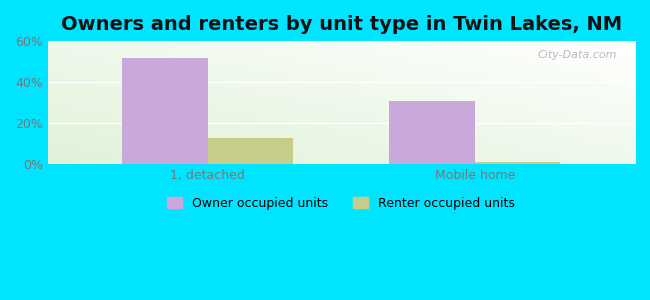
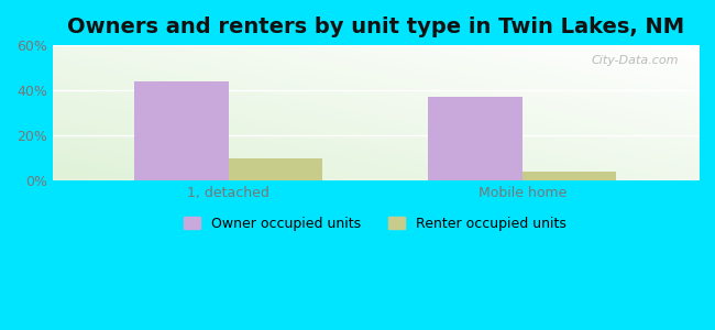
Owner occupied units/1, detached: 52% -> 44%
Renter occupied units/1, detached: 13% -> 10%
Owner occupied units/Mobile home: 31% -> 37%
Renter occupied units/Mobile home: 1% -> 4%
